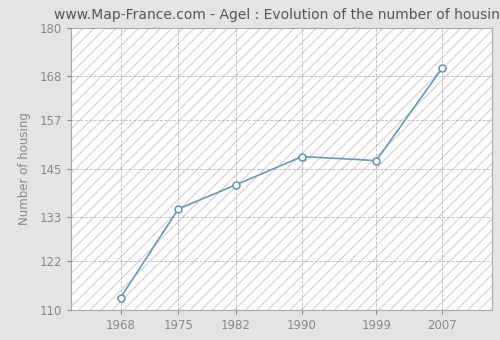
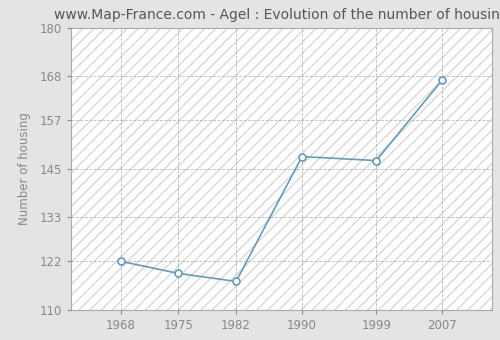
1968: 113 -> 122
1975: 135 -> 119
1982: 141 -> 117
2007: 170 -> 167
